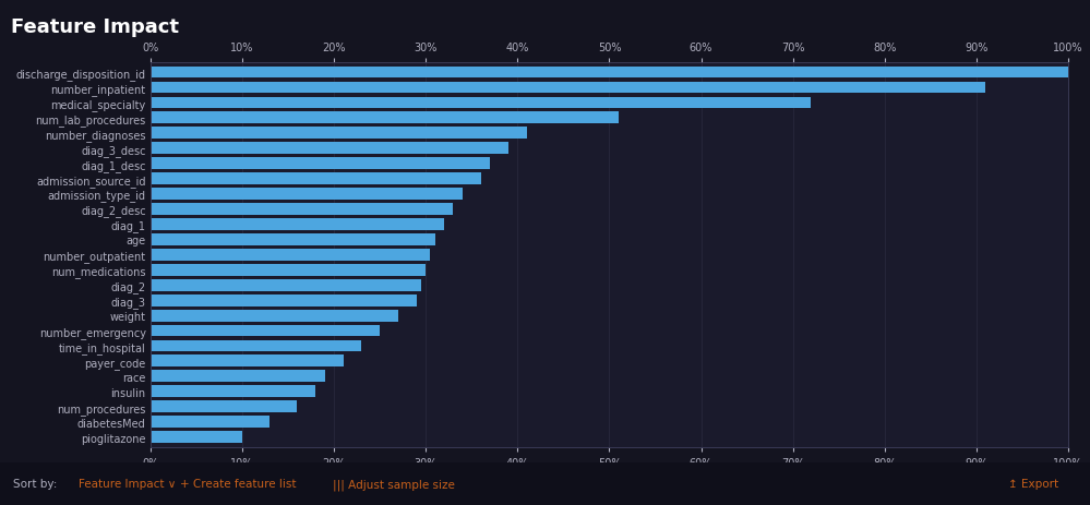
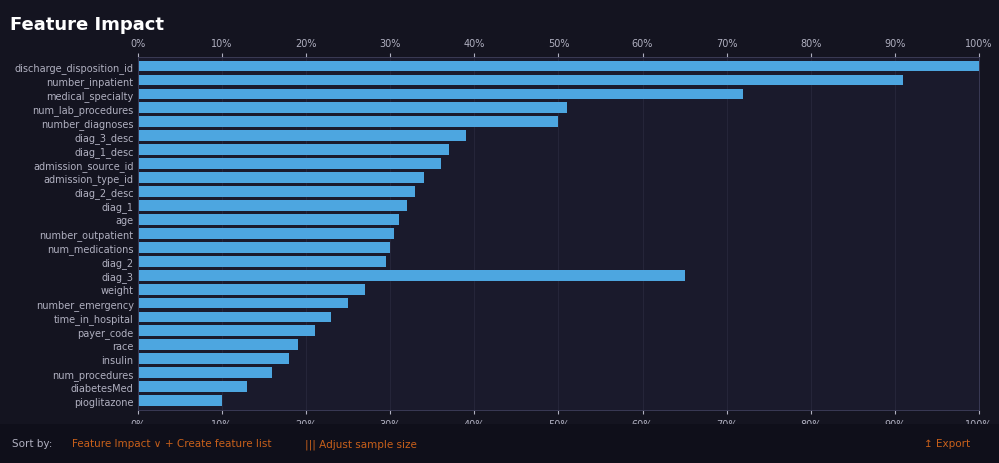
number_diagnoses: 41.0% -> 50.0%
diag_3: 29.0% -> 65.0%
